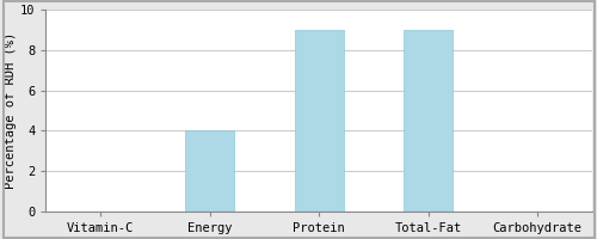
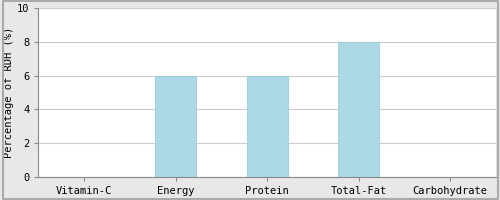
Energy: 4 -> 6
Protein: 9 -> 6
Total-Fat: 9 -> 8
